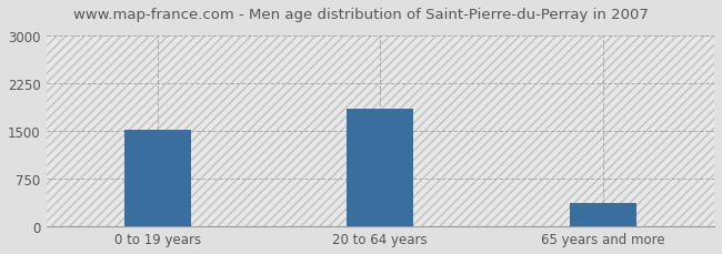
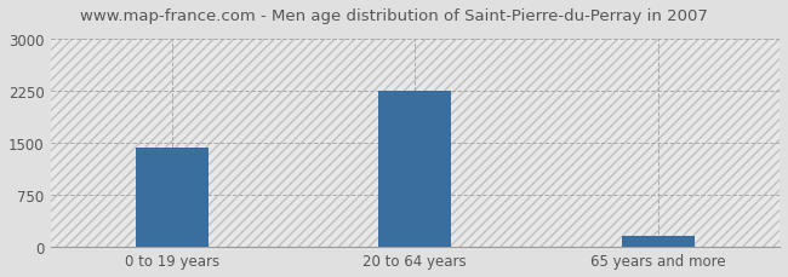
0 to 19 years: 1520 -> 1420
20 to 64 years: 1840 -> 2250
65 years and more: 360 -> 160
